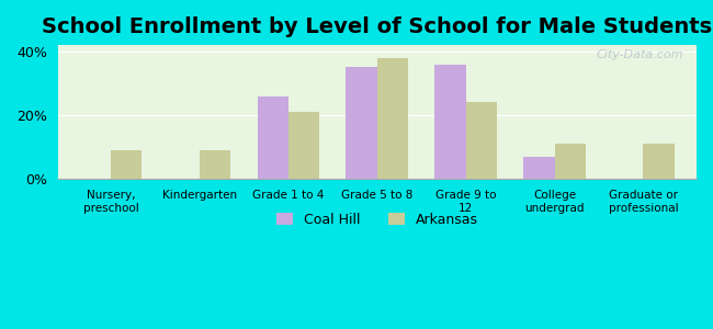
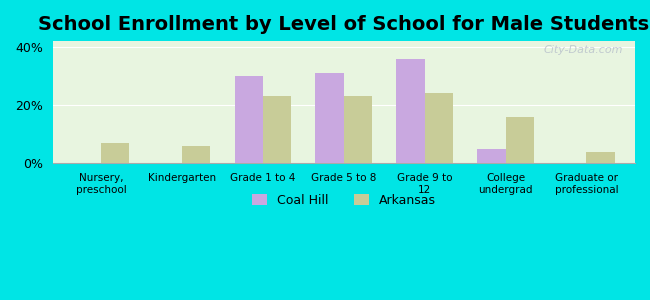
Arkansas/Nursery, preschool: 9% -> 7%
Arkansas/Kindergarten: 9% -> 6%
Coal Hill/Grade 1 to 4: 26% -> 30%
Arkansas/Grade 1 to 4: 21% -> 23%
Coal Hill/Grade 5 to 8: 35% -> 31%
Arkansas/Grade 5 to 8: 38% -> 23%
Coal Hill/College undergrad: 7% -> 5%
Arkansas/College undergrad: 11% -> 16%
Arkansas/Graduate or professional: 11% -> 4%
